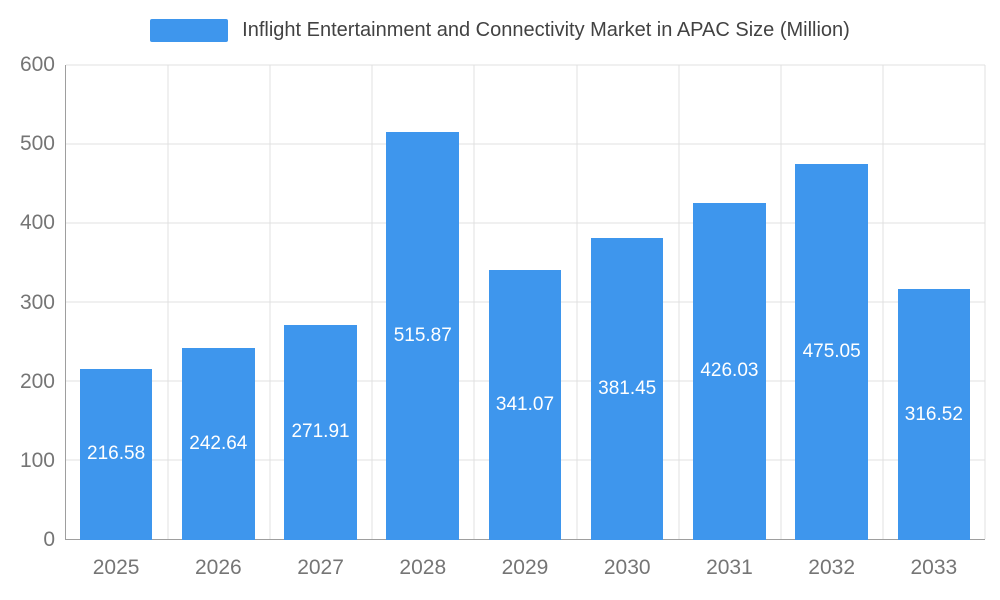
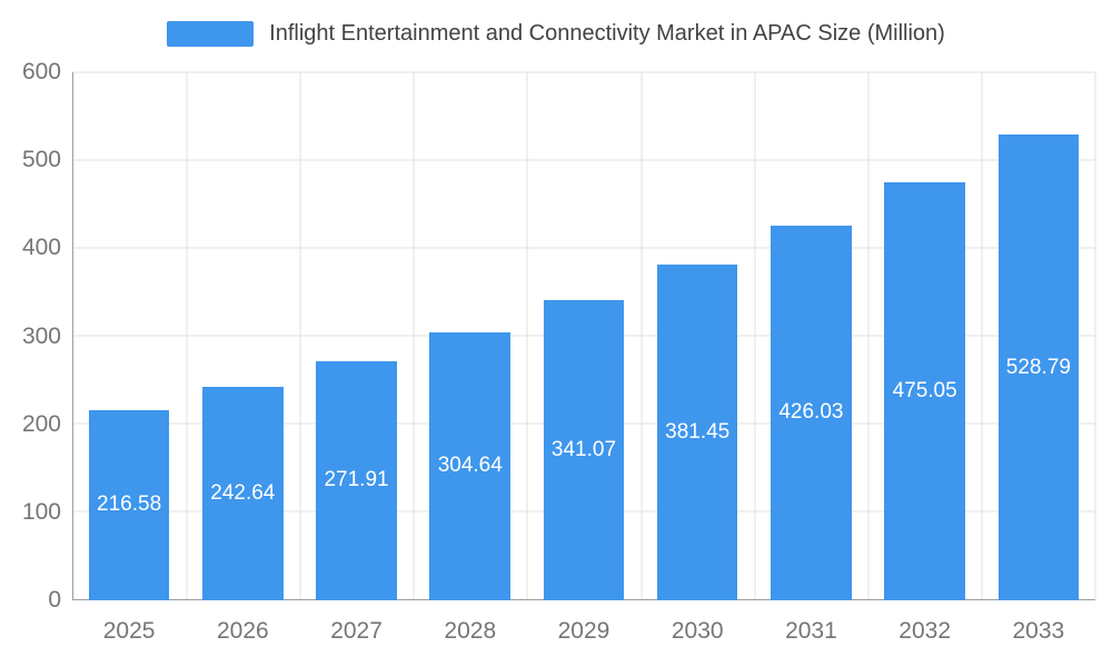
2028: 515.87 -> 304.64
2033: 316.52 -> 528.79
